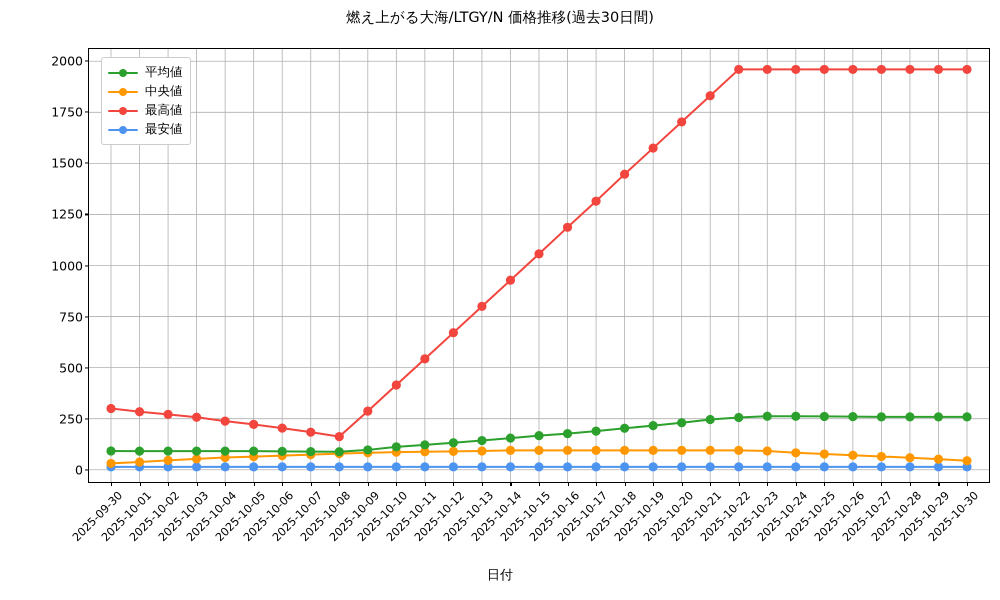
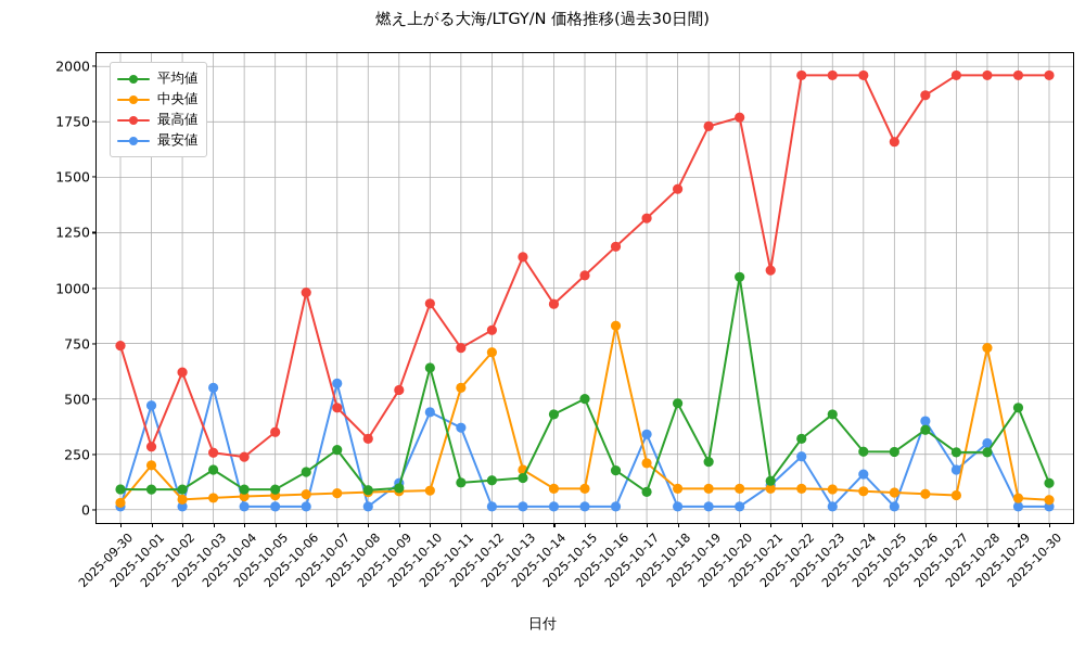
最高値/2025-09-30: 300 -> 740
中央値/2025-10-01: 40 -> 200
最安値/2025-10-01: 10 -> 470
最高値/2025-10-02: 270 -> 620
平均値/2025-10-03: 90 -> 180
最安値/2025-10-03: 10 -> 550
最高値/2025-10-05: 220 -> 350
平均値/2025-10-06: 90 -> 170
最高値/2025-10-06: 200 -> 980
平均値/2025-10-07: 90 -> 270
最高値/2025-10-07: 180 -> 460
最安値/2025-10-07: 10 -> 570
最高値/2025-10-08: 160 -> 320
最高値/2025-10-09: 290 -> 540
最安値/2025-10-09: 10 -> 120
平均値/2025-10-10: 110 -> 640
最高値/2025-10-10: 420 -> 930
最安値/2025-10-10: 10 -> 440
中央値/2025-10-11: 90 -> 550
最高値/2025-10-11: 540 -> 730
最安値/2025-10-11: 10 -> 370
中央値/2025-10-12: 90 -> 710
最高値/2025-10-12: 670 -> 810
中央値/2025-10-13: 90 -> 180
最高値/2025-10-13: 800 -> 1140
平均値/2025-10-14: 160 -> 430
平均値/2025-10-15: 170 -> 500
中央値/2025-10-16: 100 -> 830
平均値/2025-10-17: 190 -> 80
中央値/2025-10-17: 100 -> 210
最安値/2025-10-17: 10 -> 340
平均値/2025-10-18: 200 -> 480
最高値/2025-10-19: 1580 -> 1730
平均値/2025-10-20: 230 -> 1050
最高値/2025-10-20: 1700 -> 1770
平均値/2025-10-21: 250 -> 130
最高値/2025-10-21: 1830 -> 1080
最安値/2025-10-21: 10 -> 110
平均値/2025-10-22: 260 -> 320
最安値/2025-10-22: 10 -> 240
平均値/2025-10-23: 260 -> 430
最安値/2025-10-24: 10 -> 160
最高値/2025-10-25: 1960 -> 1660
平均値/2025-10-26: 260 -> 360
最高値/2025-10-26: 1960 -> 1870
最安値/2025-10-26: 10 -> 400
最安値/2025-10-27: 10 -> 180
中央値/2025-10-28: 60 -> 730
最安値/2025-10-28: 10 -> 300
平均値/2025-10-29: 260 -> 460
平均値/2025-10-30: 260 -> 120
